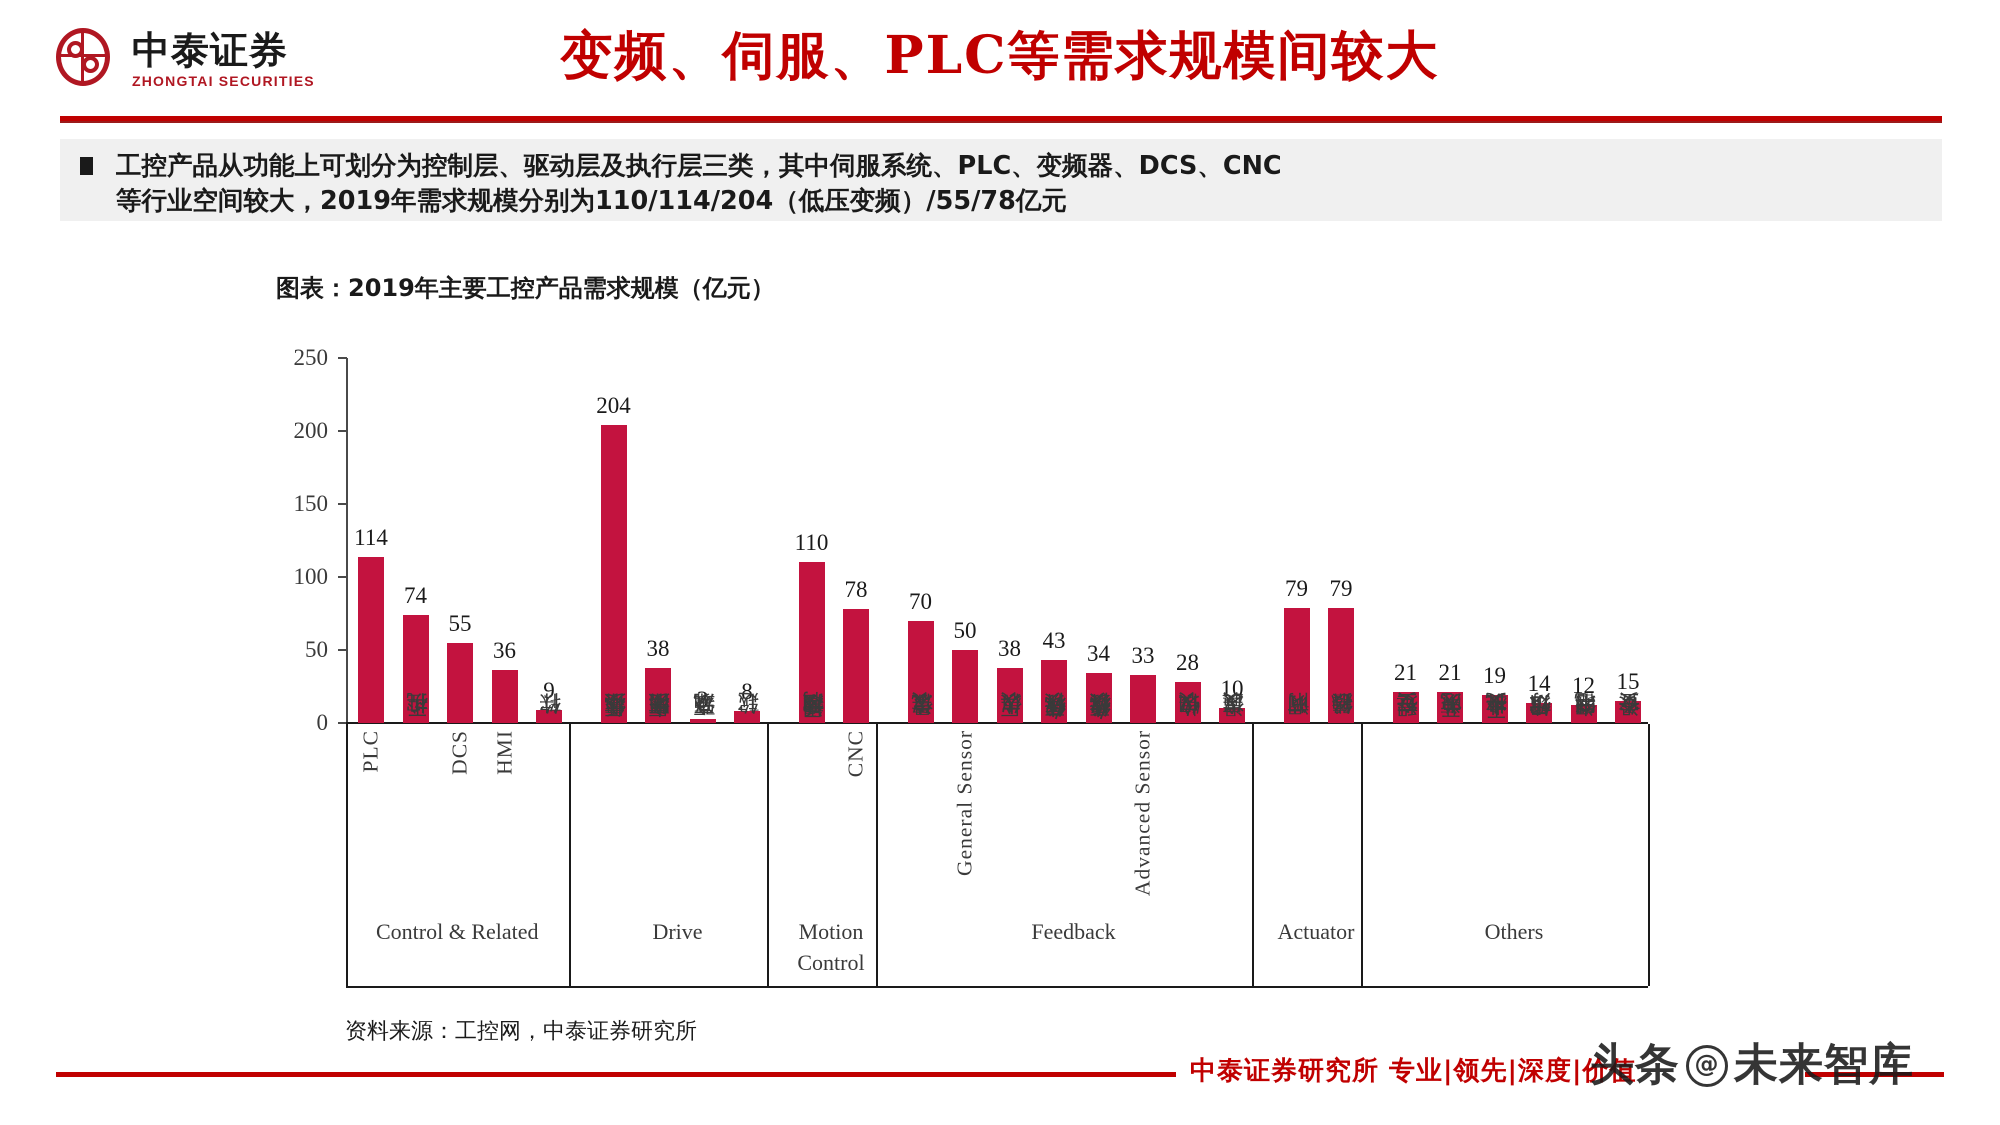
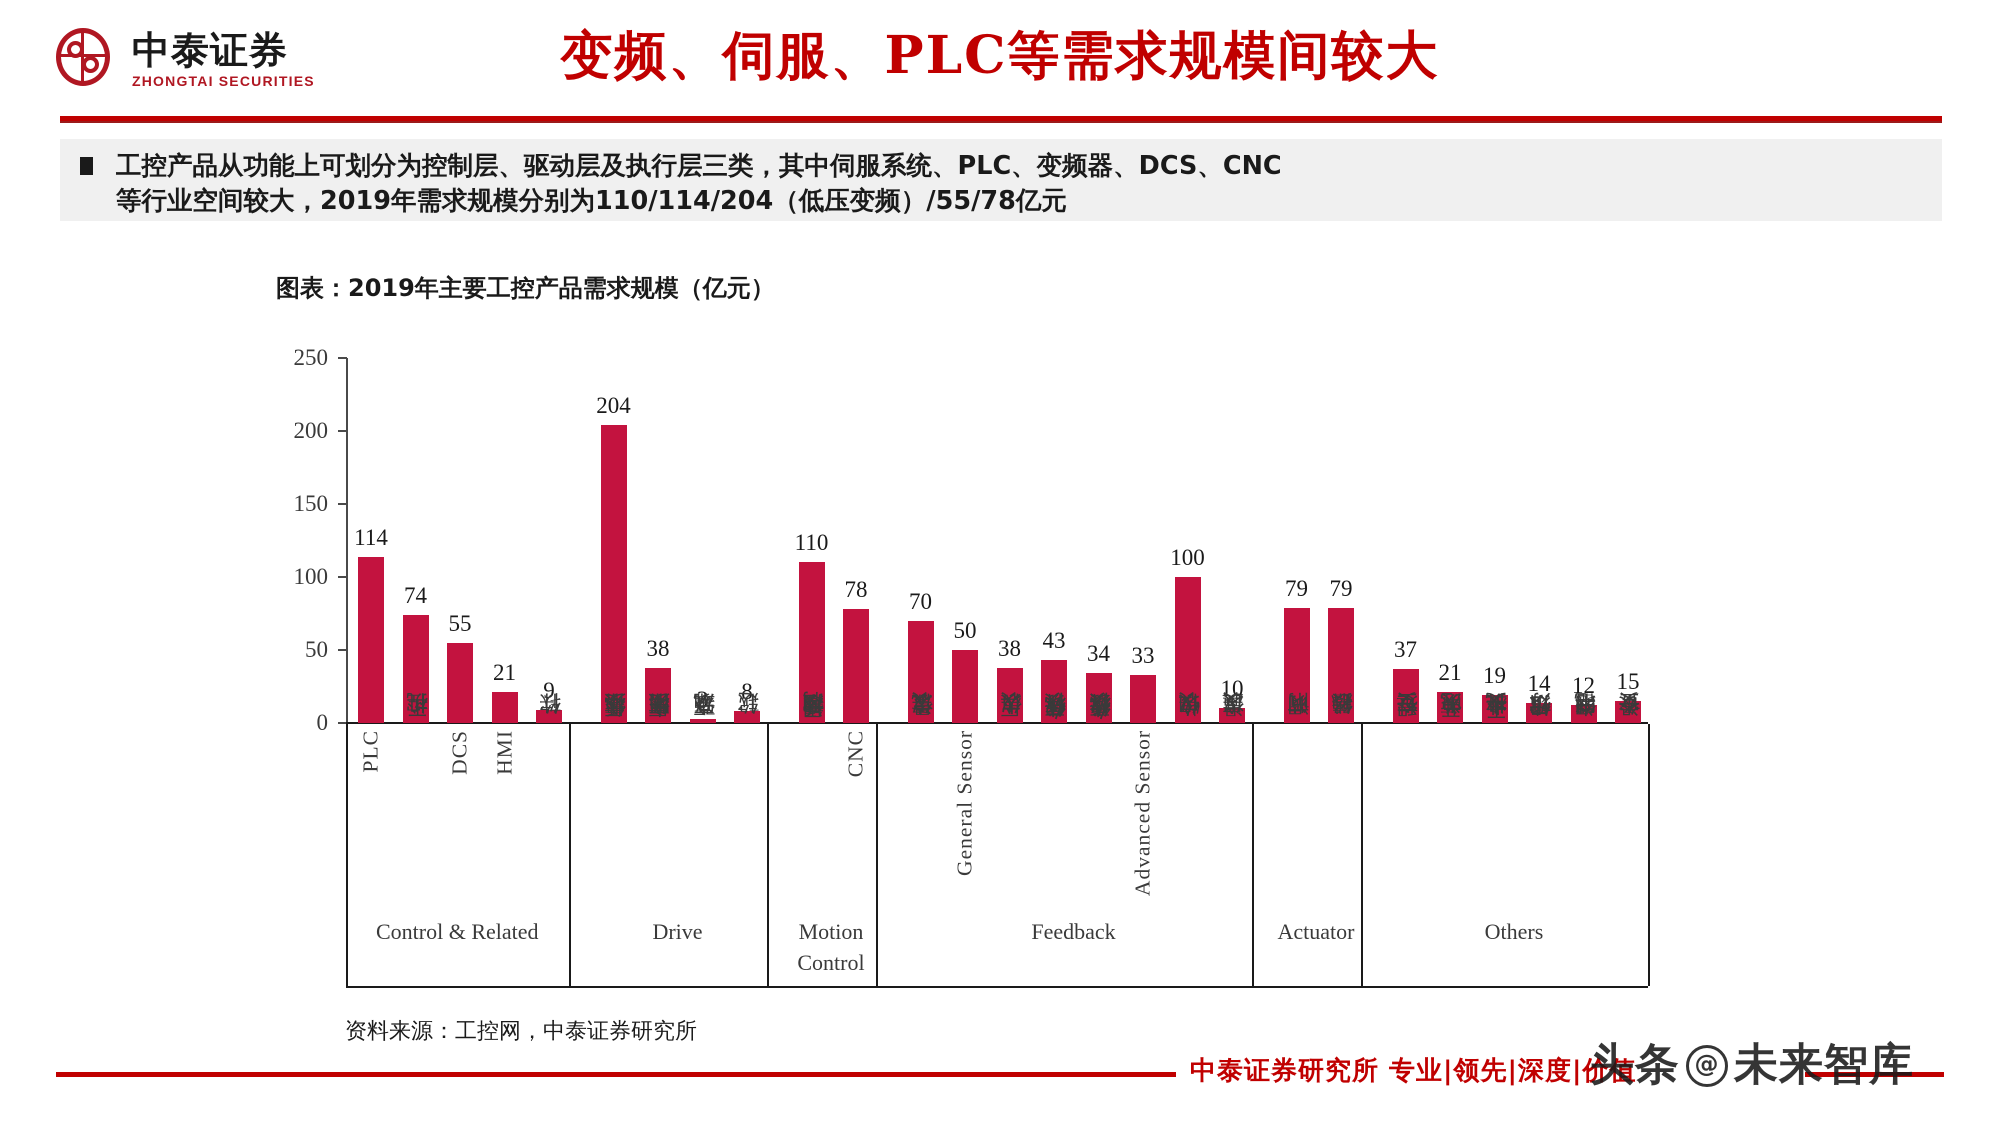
HMI: 36 -> 21
物位仪表: 28 -> 100
过程安全: 21 -> 37
